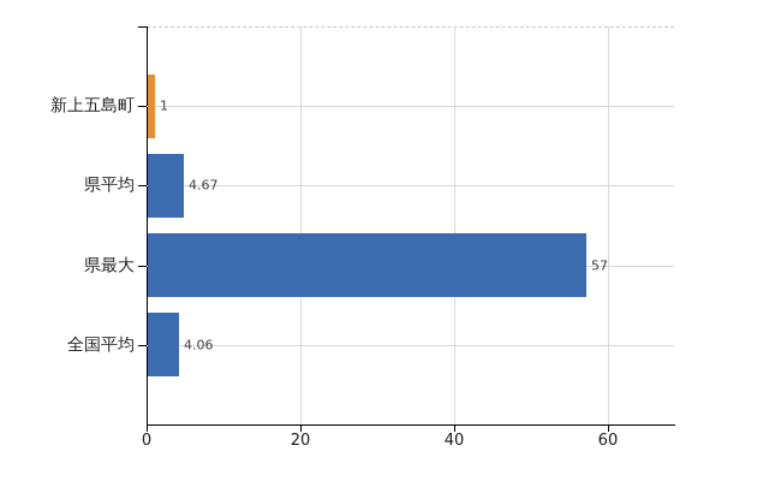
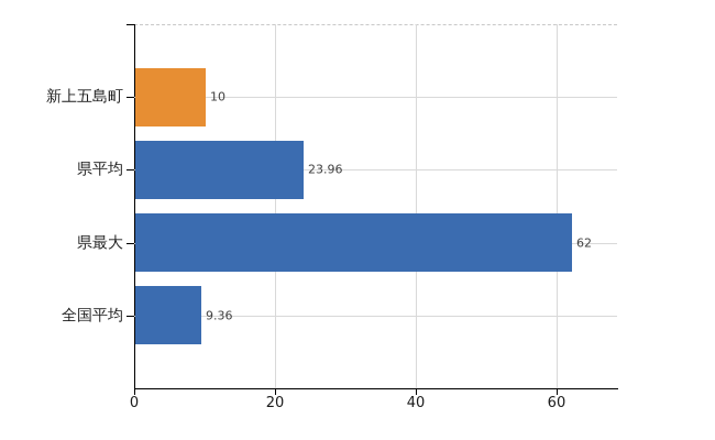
新上五島町: 1 -> 10
県平均: 4.67 -> 23.96
県最大: 57 -> 62
全国平均: 4.06 -> 9.36
